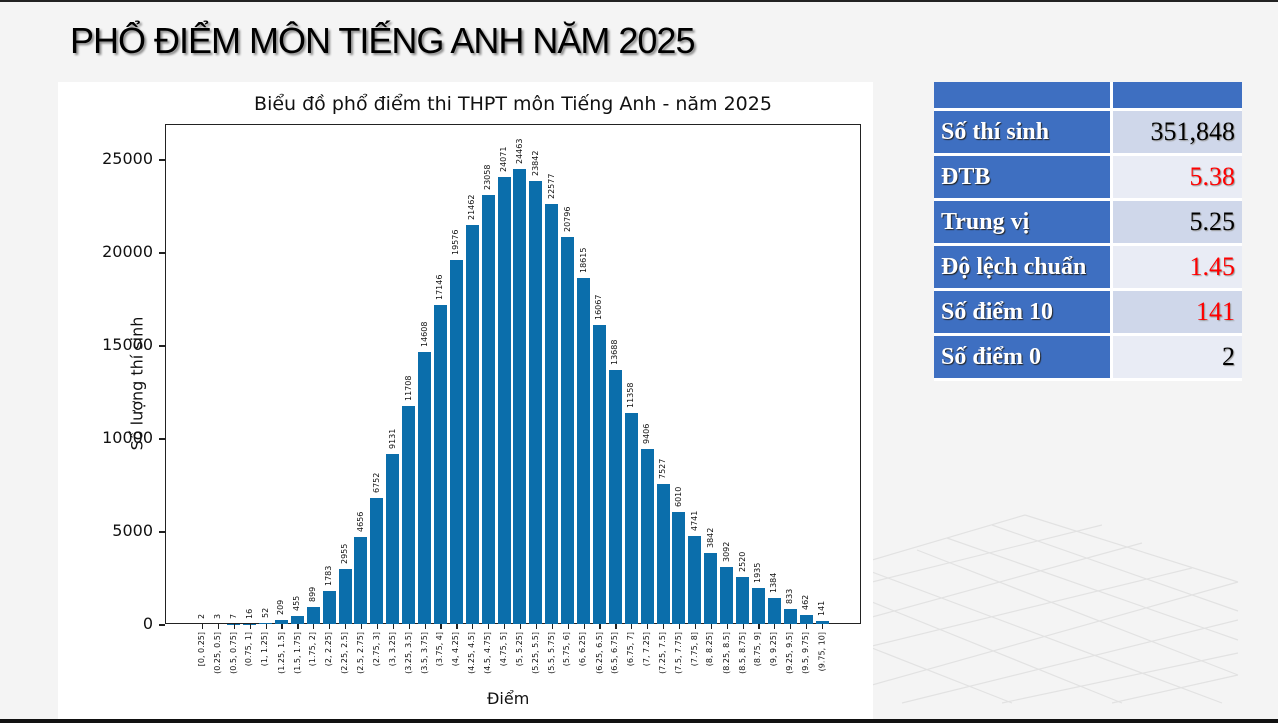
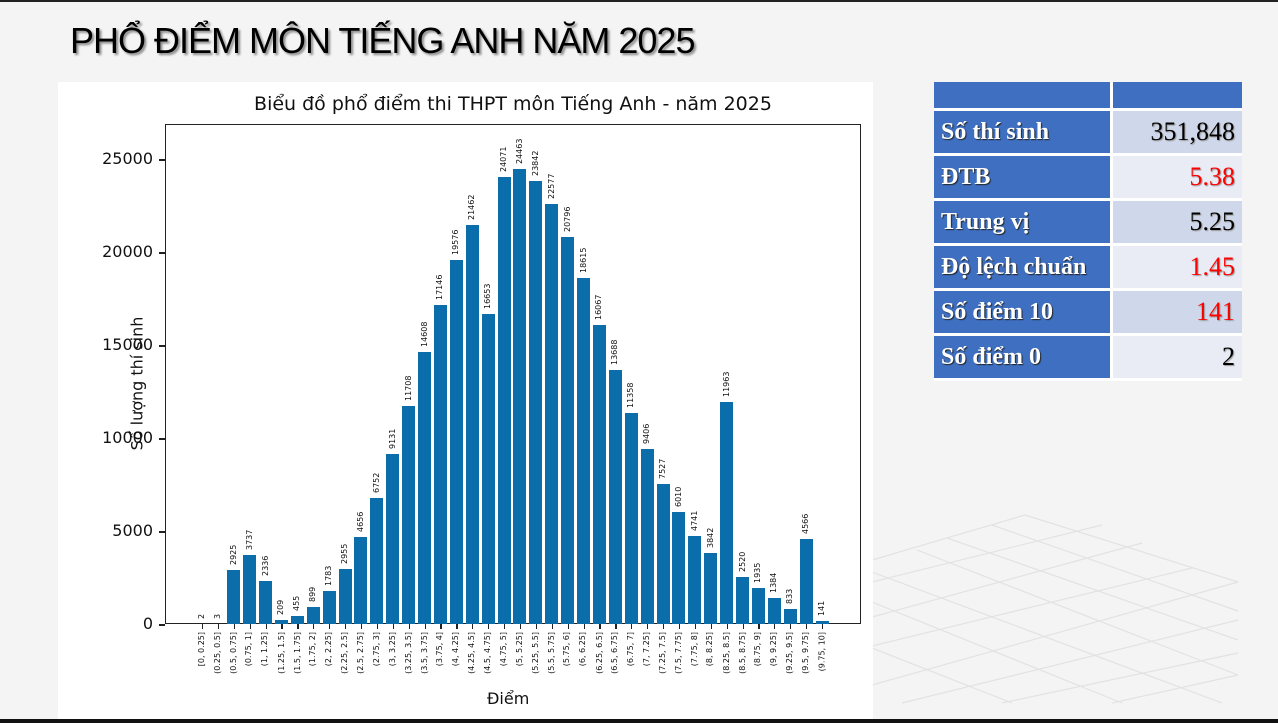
(0.5, 0.75]: 7 -> 2925
(0.75, 1]: 16 -> 3737
(1, 1.25]: 52 -> 2336
(4.5, 4.75]: 23058 -> 16653
(8.25, 8.5]: 3092 -> 11963
(9.5, 9.75]: 462 -> 4566
